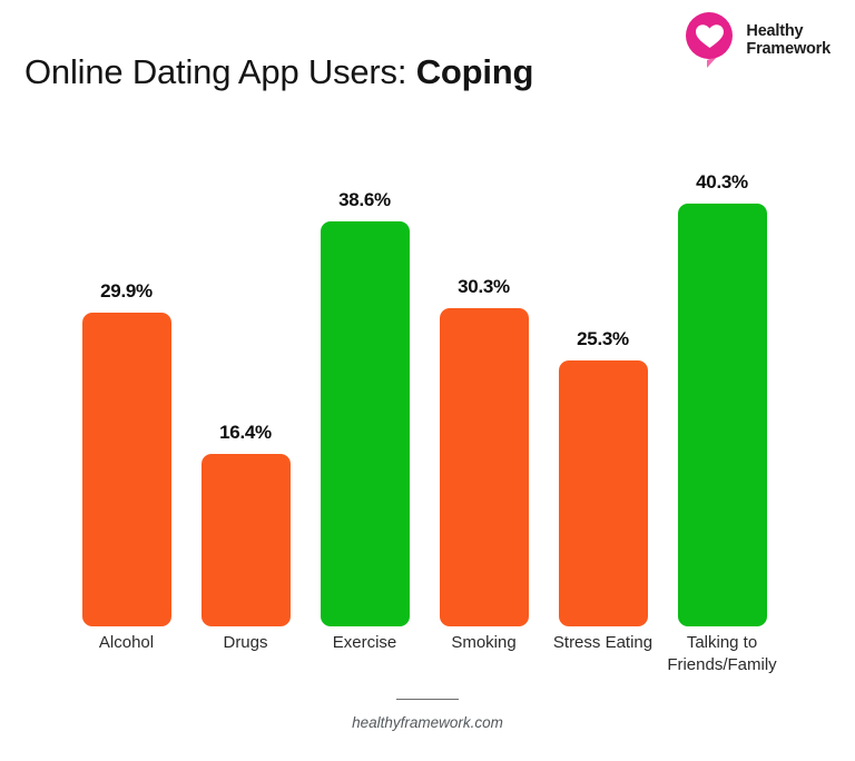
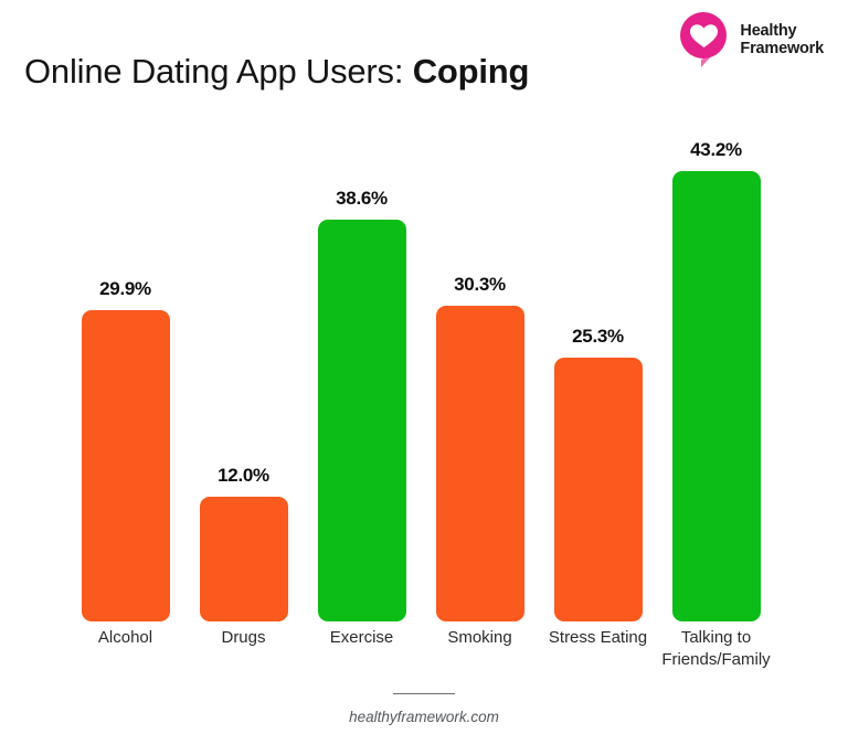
Drugs: 16.4% -> 12.0%
Talking to Friends/Family: 40.3% -> 43.2%
